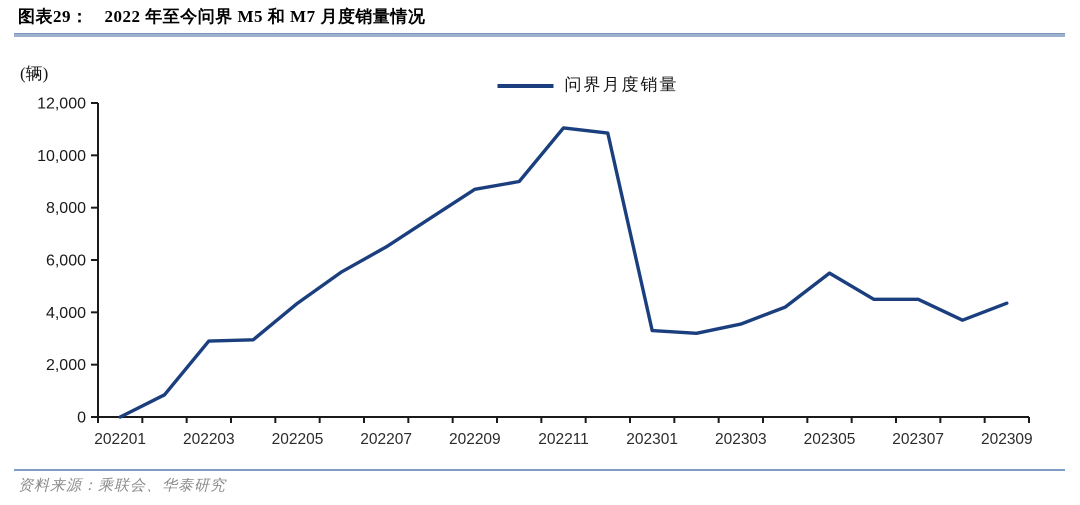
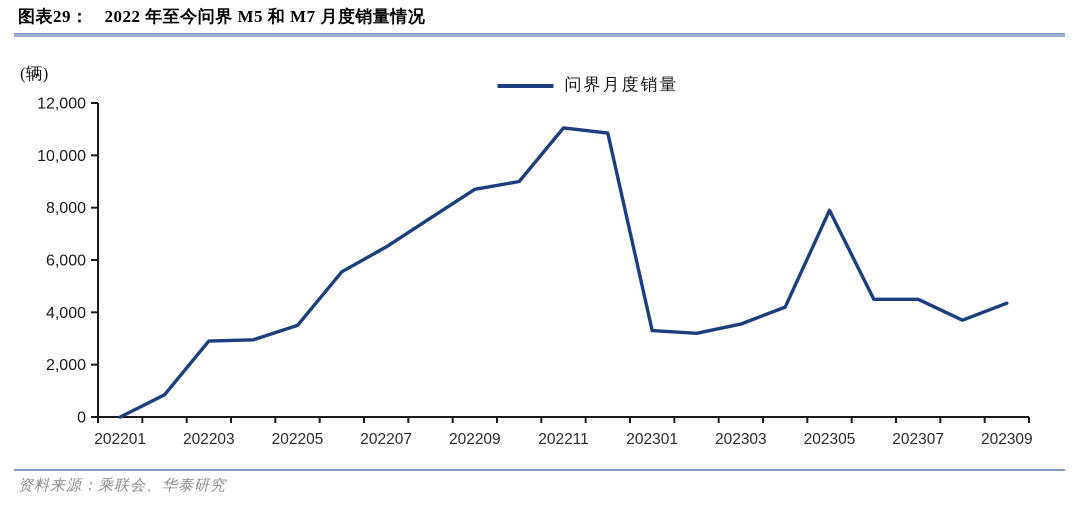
202205: 4400 -> 3500
202305: 5500 -> 7900
